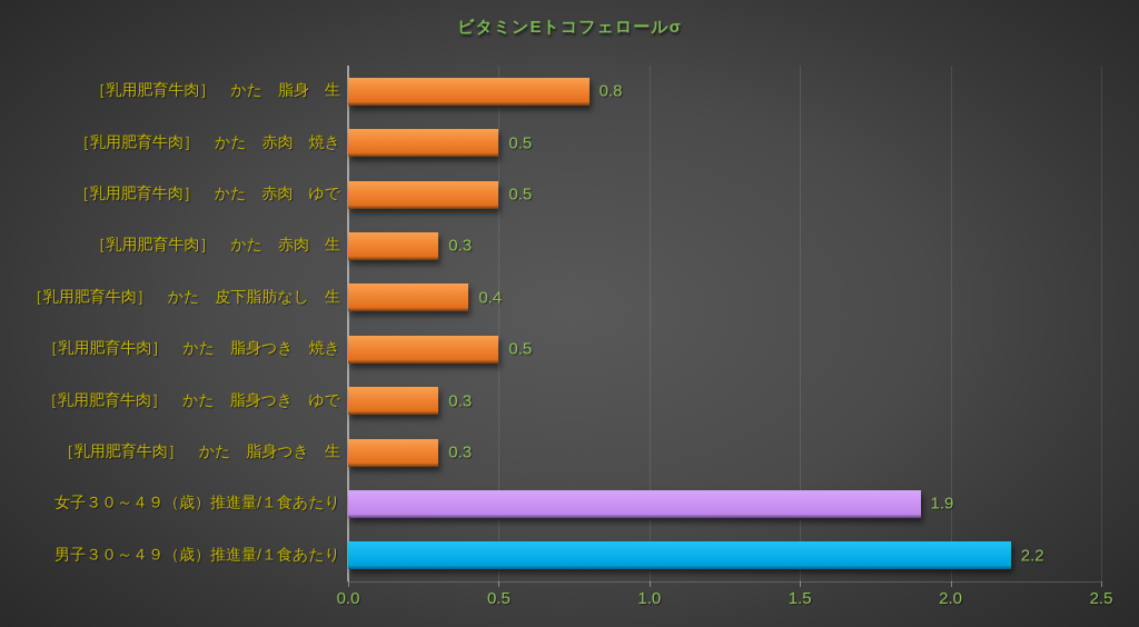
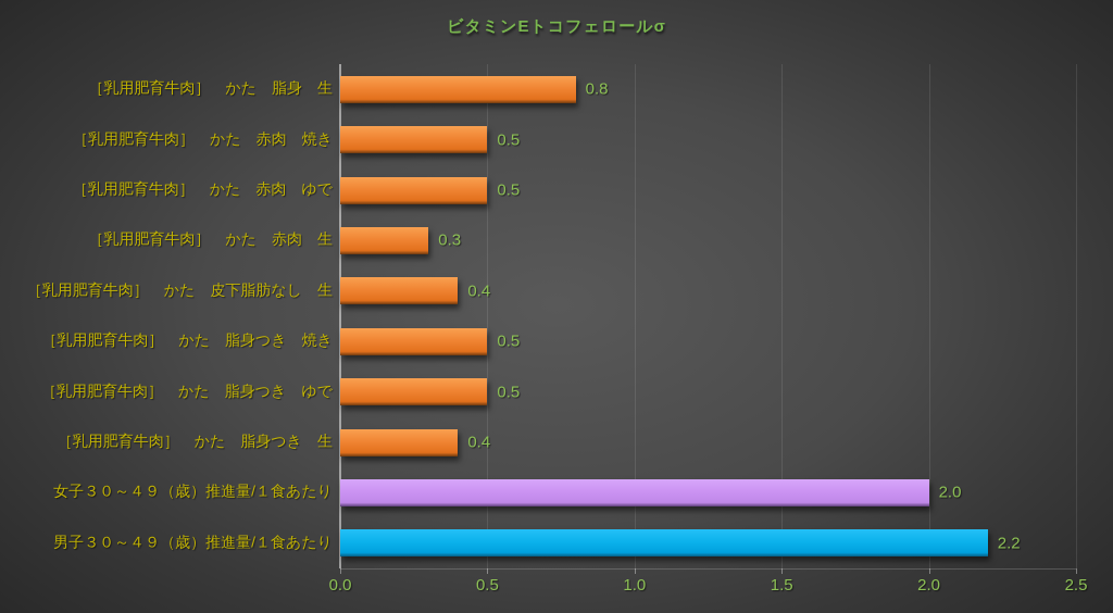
［乳用肥育牛肉］ かた 脂身つき ゆで: 0.3 -> 0.5
［乳用肥育牛肉］ かた 脂身つき 生: 0.3 -> 0.4
女子３０～４９（歳）推進量/１食あたり: 1.9 -> 2.0
